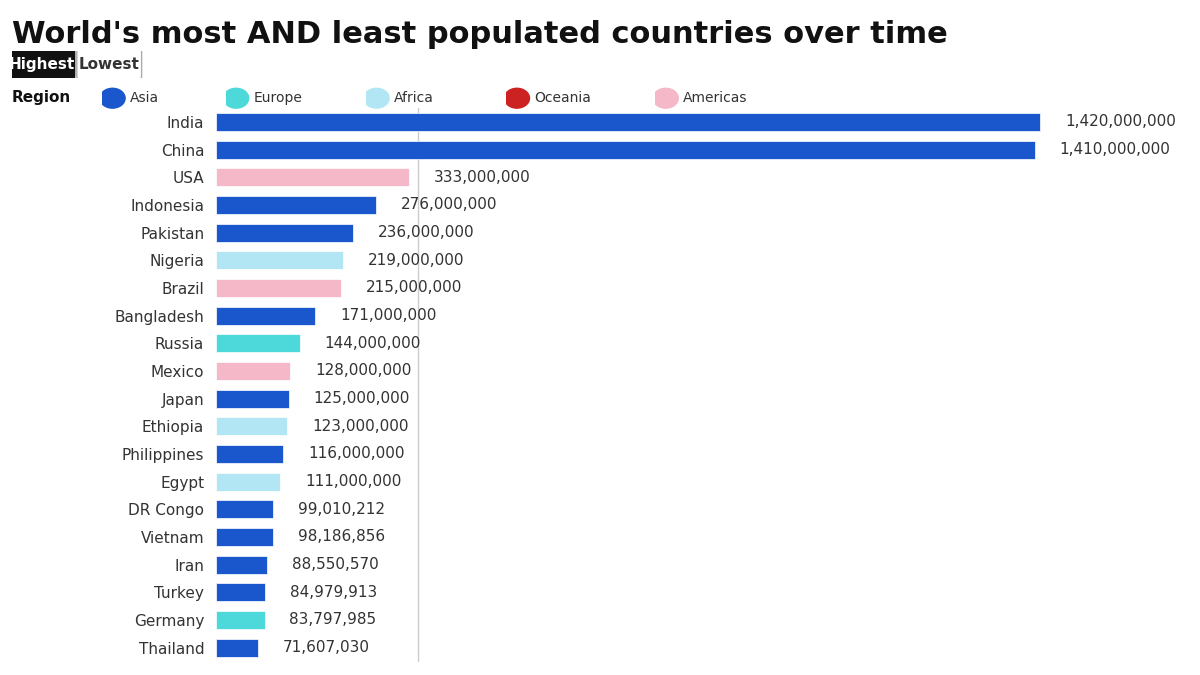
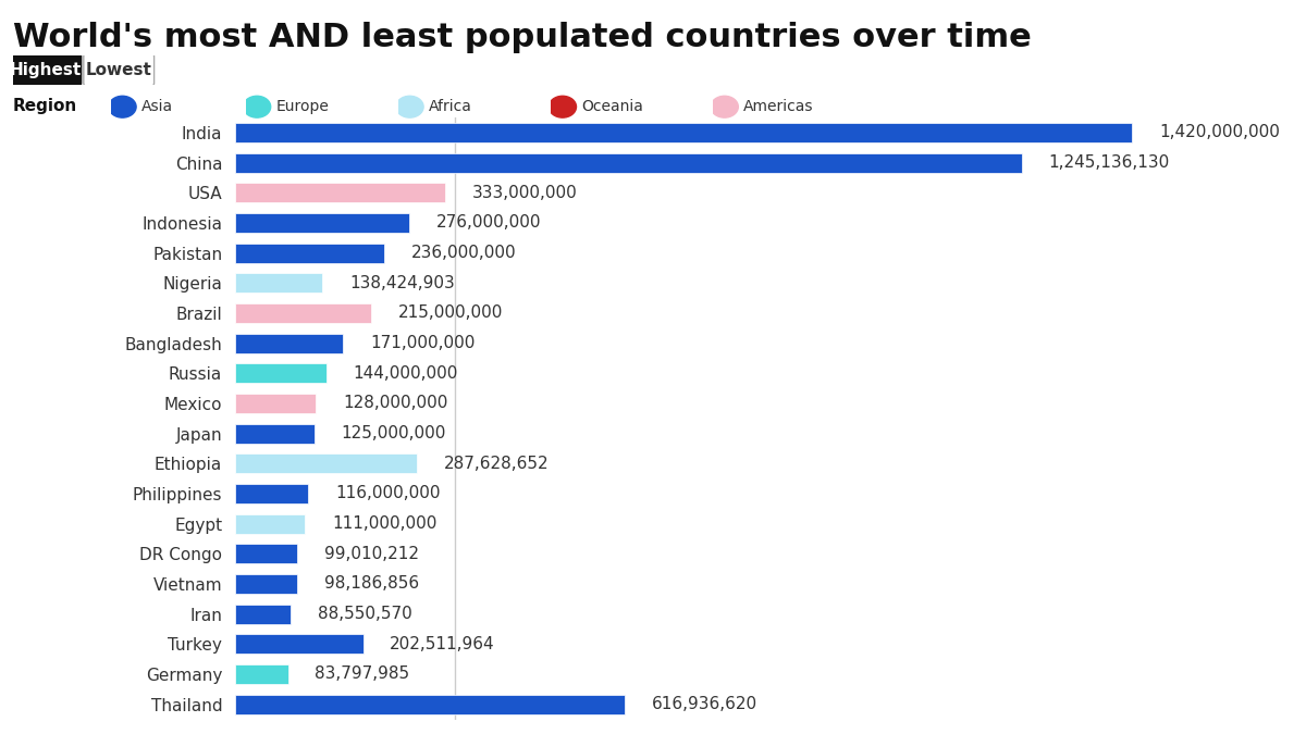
China: 1,410,000,000 -> 1,245,136,130
Nigeria: 219,000,000 -> 138,424,903
Ethiopia: 123,000,000 -> 287,628,652
Turkey: 84,979,913 -> 202,511,964
Thailand: 71,607,030 -> 616,936,620
